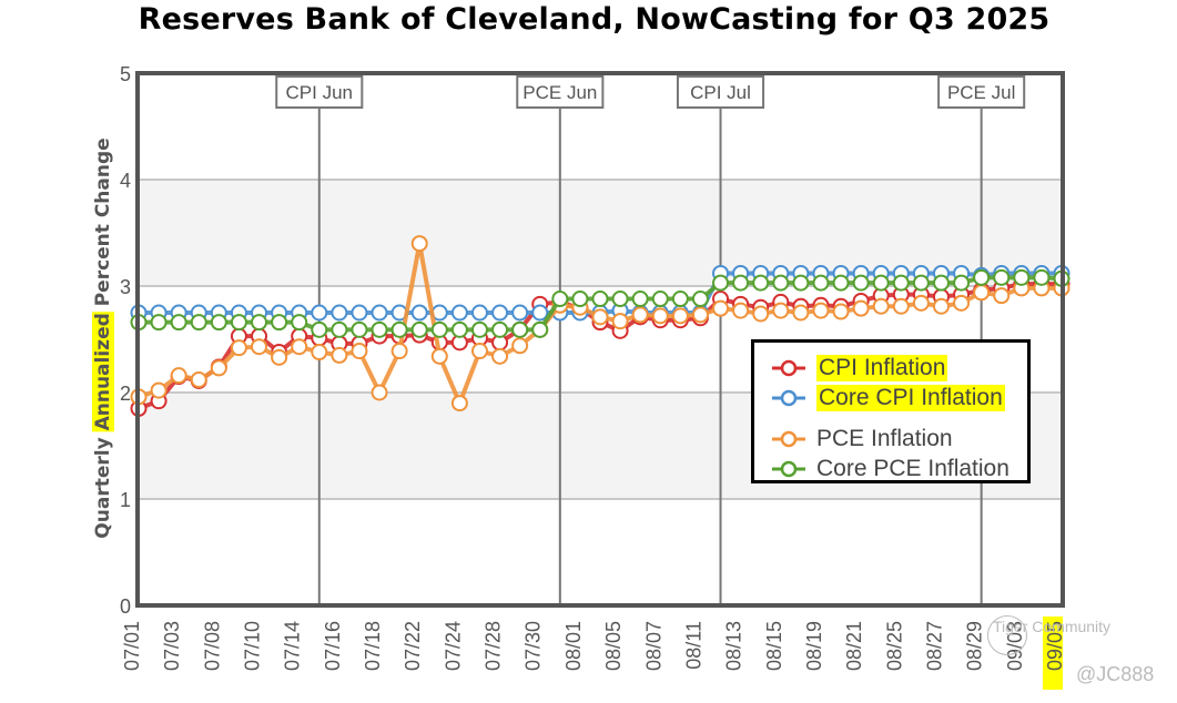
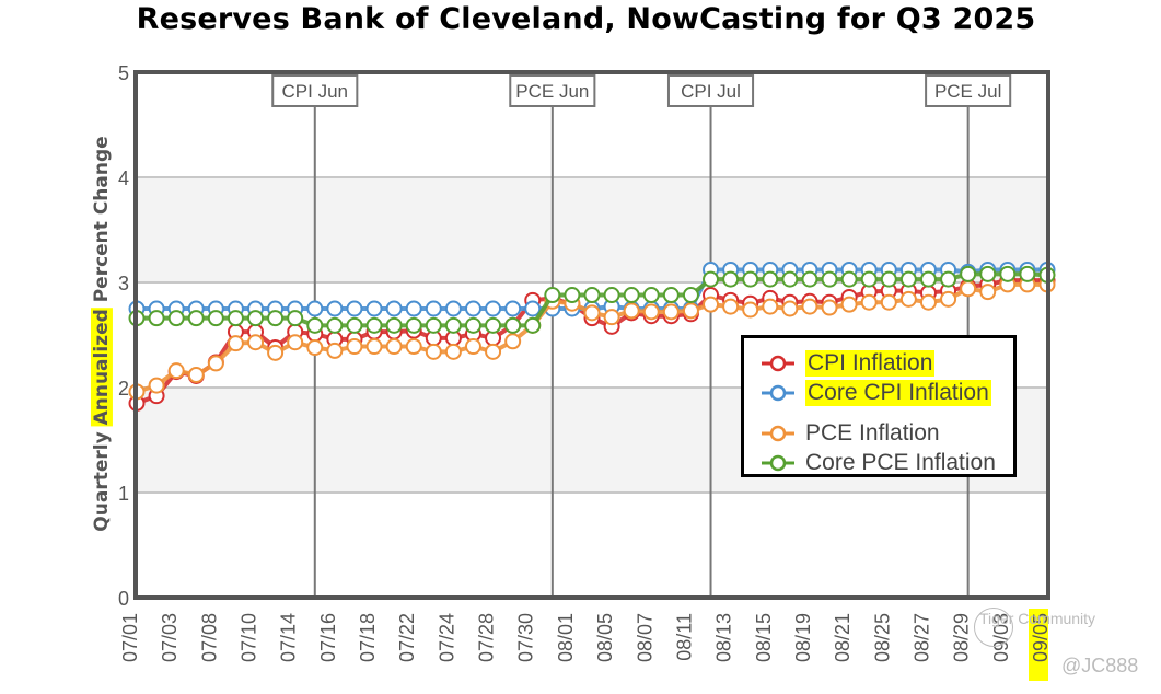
PCE Inflation/07/18: 2.0 -> 2.4
PCE Inflation/07/22: 3.4 -> 2.4
PCE Inflation/07/24: 1.9 -> 2.3
